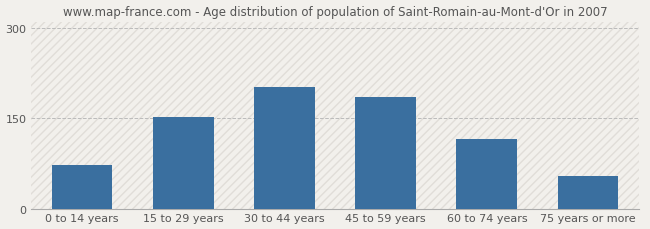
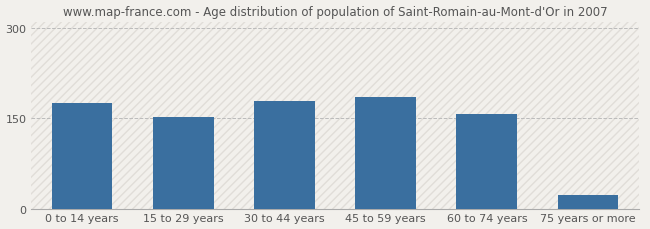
0 to 14 years: 72 -> 175
30 to 44 years: 202 -> 178
60 to 74 years: 116 -> 157
75 years or more: 54 -> 22
